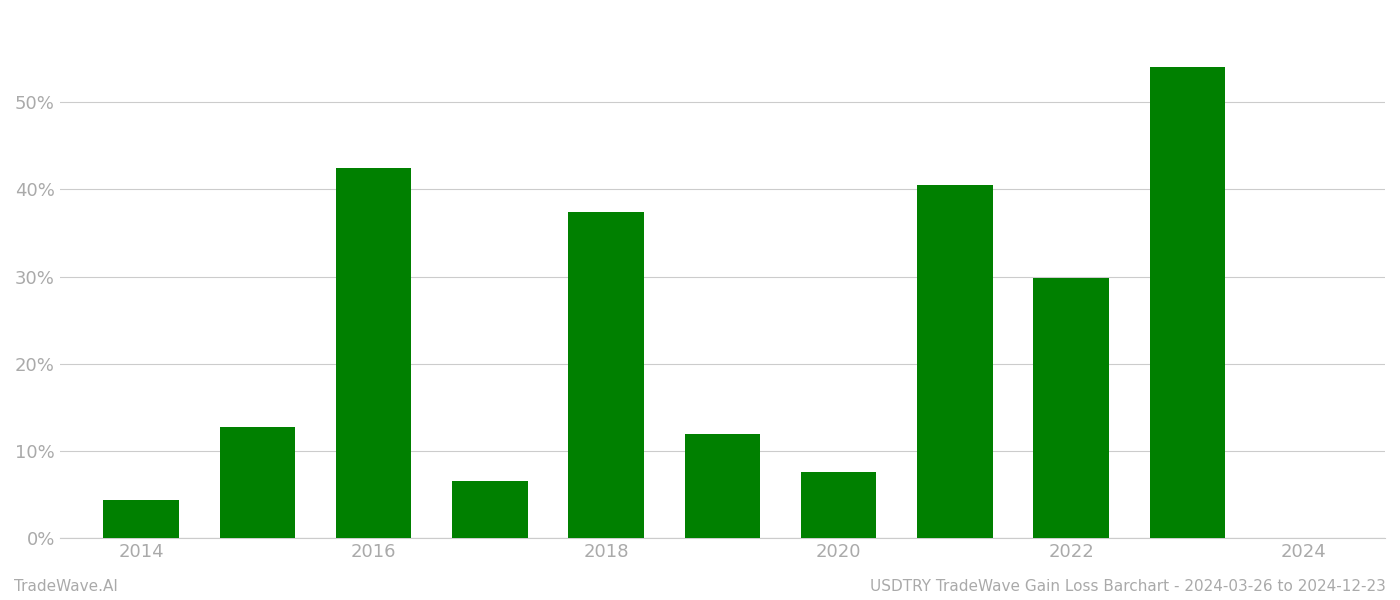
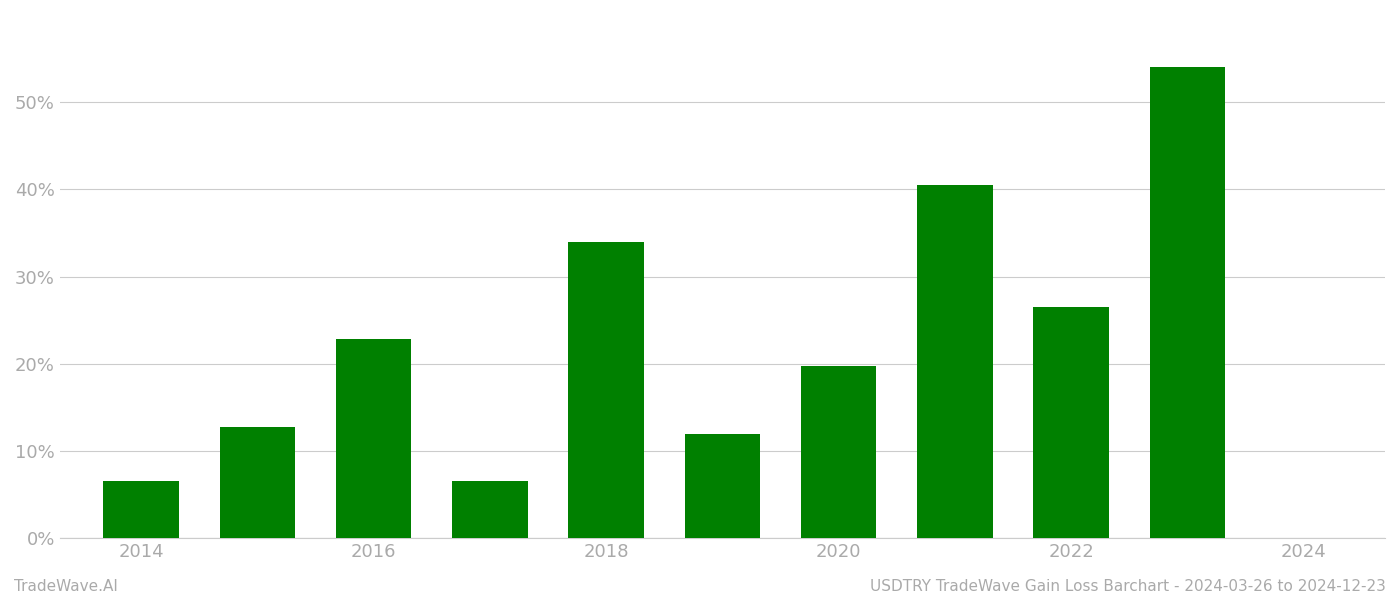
2014: 4.4% -> 6.5%
2016: 42.4% -> 22.8%
2018: 37.4% -> 34.0%
2020: 7.6% -> 19.7%
2022: 29.8% -> 26.5%
